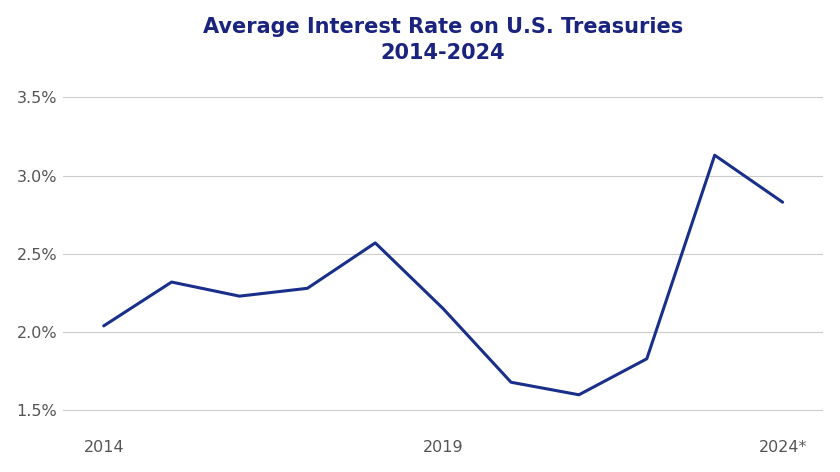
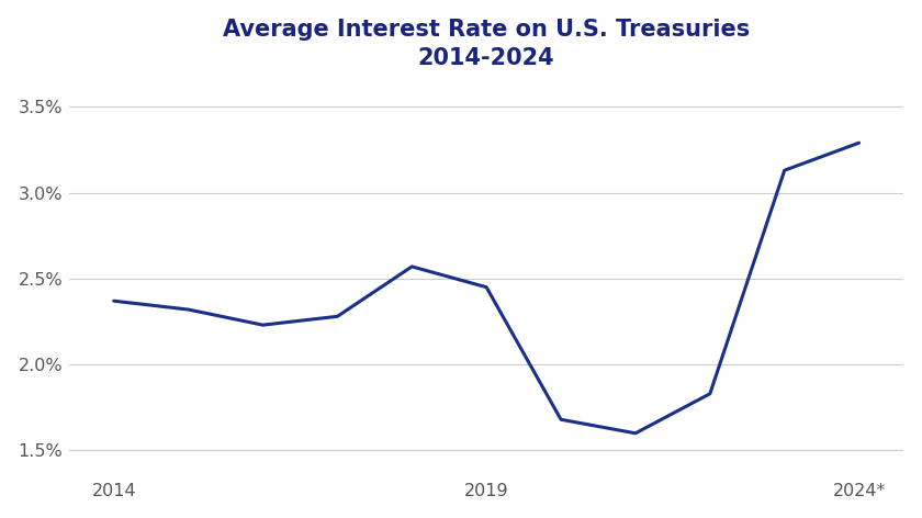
2014: 2.04% -> 2.37%
2019: 2.15% -> 2.45%
2024*: 2.83% -> 3.29%
